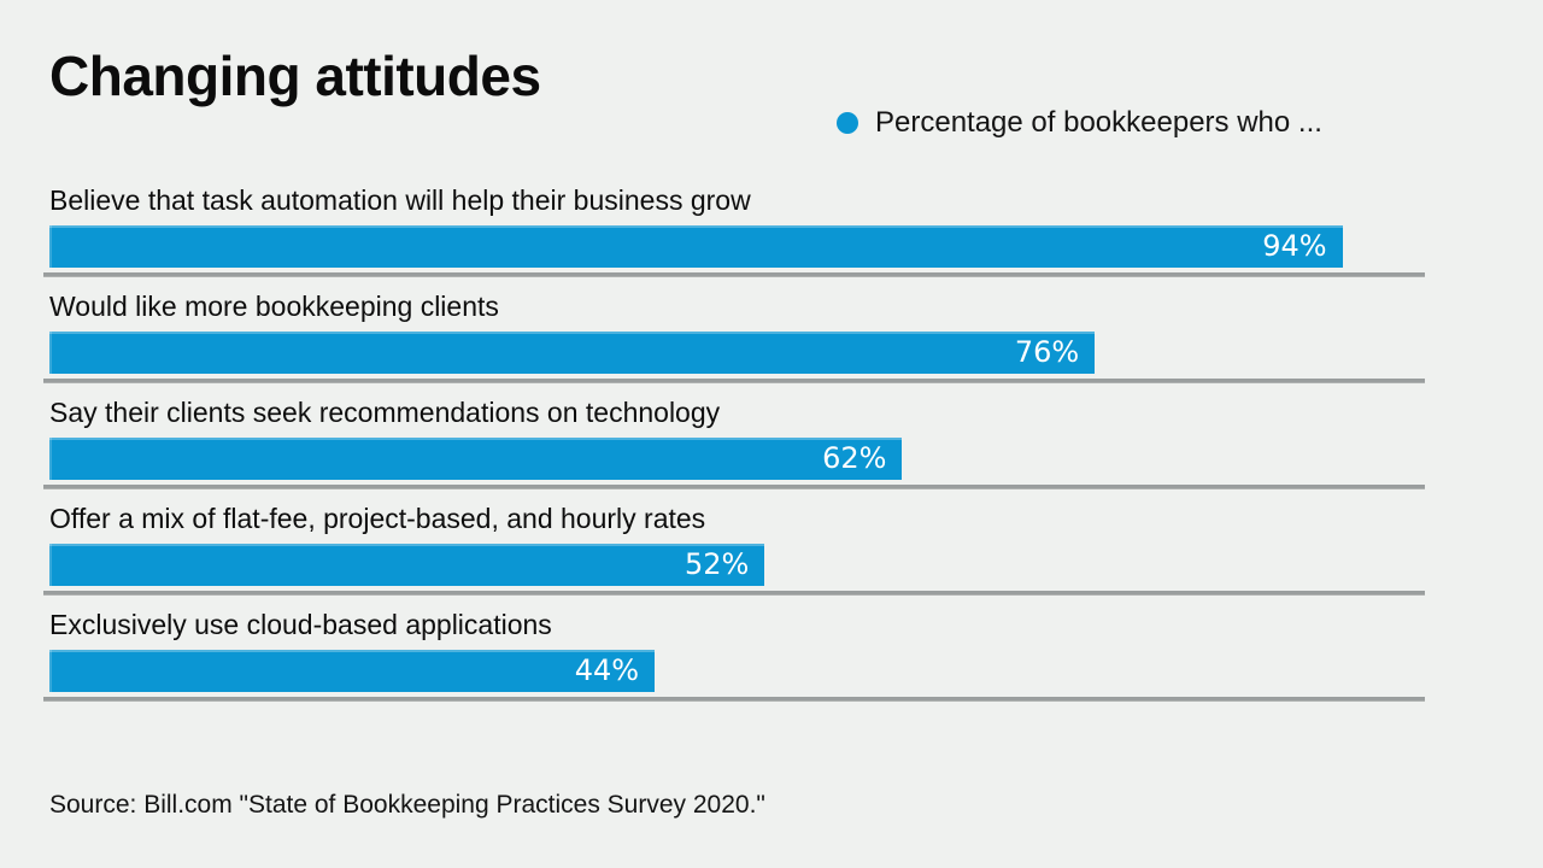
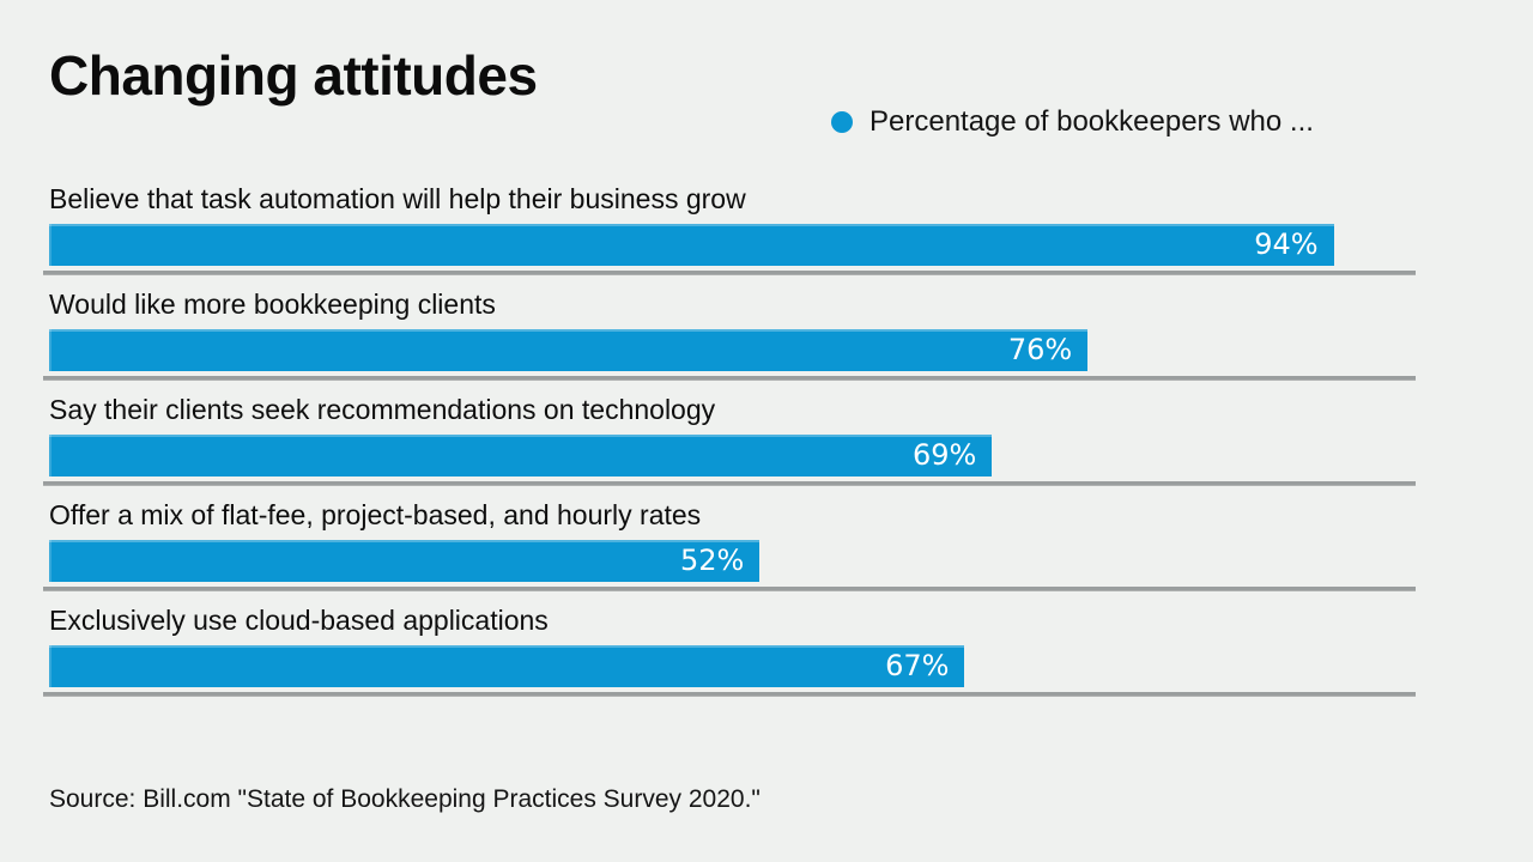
Say their clients seek recommendations on technology: 62% -> 69%
Exclusively use cloud-based applications: 44% -> 67%
